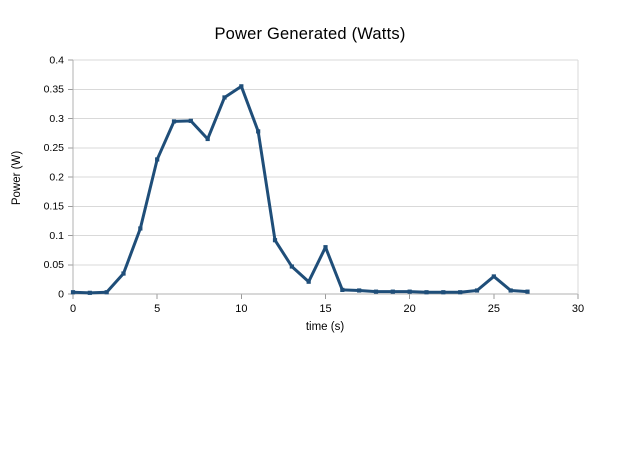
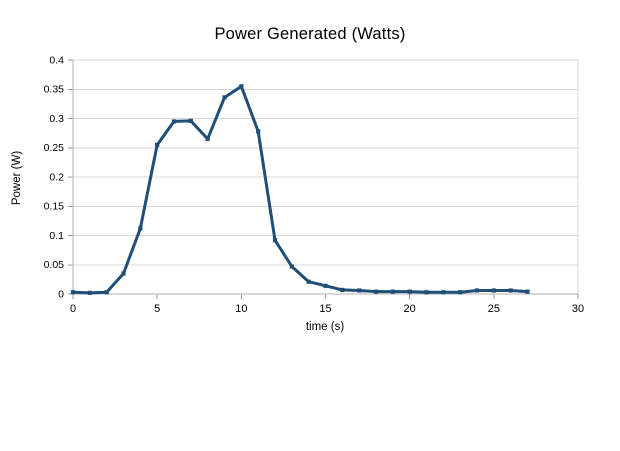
5: 0.23 -> 0.26
15: 0.08 -> 0.01
25: 0.03 -> 0.01
